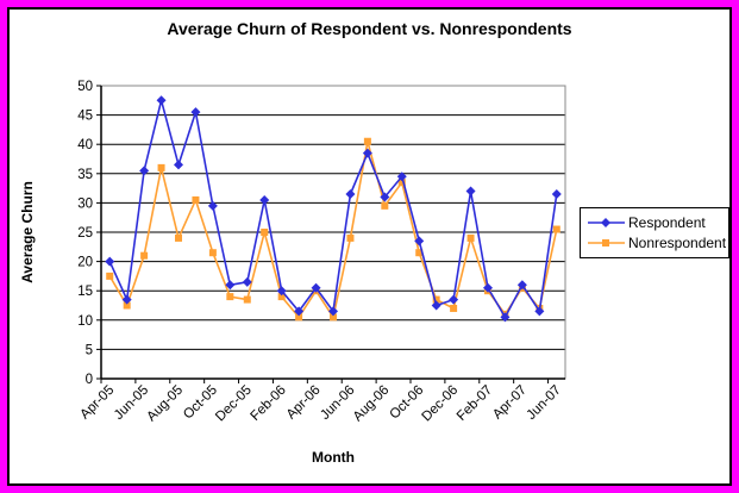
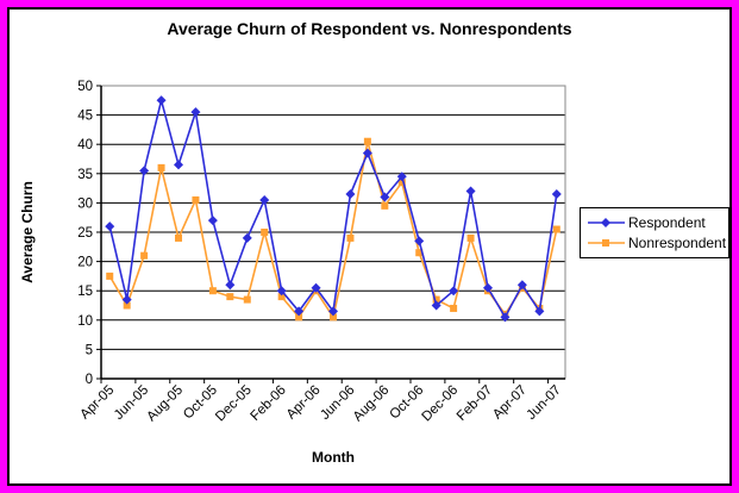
Respondent/Apr-05: 20 -> 26
Respondent/Oct-05: 30 -> 27
Nonrespondent/Oct-05: 22 -> 15
Respondent/Dec-05: 16 -> 24
Respondent/Dec-06: 14 -> 15
